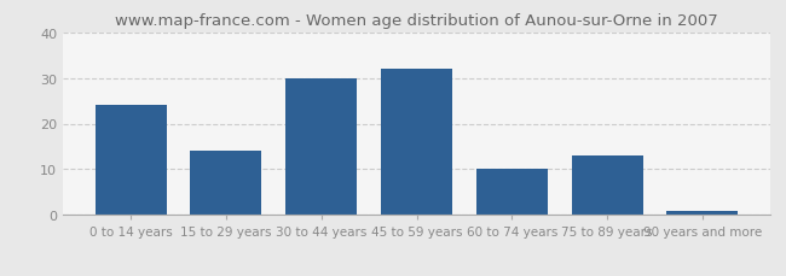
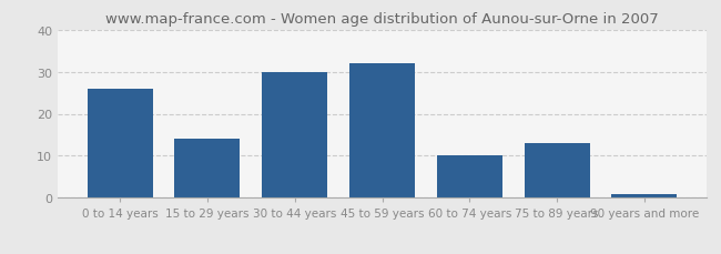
0 to 14 years: 24 -> 26
